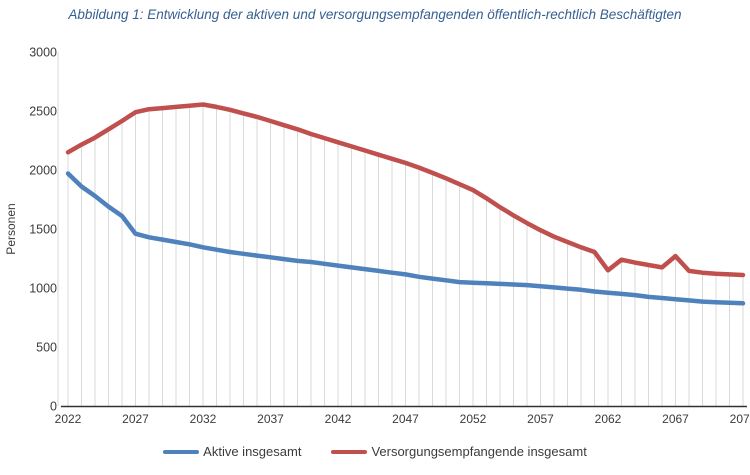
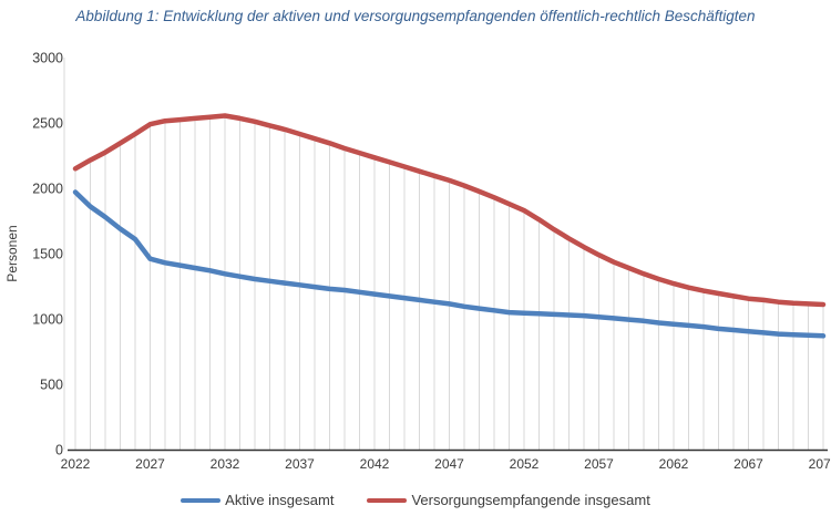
Versorgungsempfangende insgesamt/2062: 1150 -> 1270
Versorgungsempfangende insgesamt/2067: 1270 -> 1160
